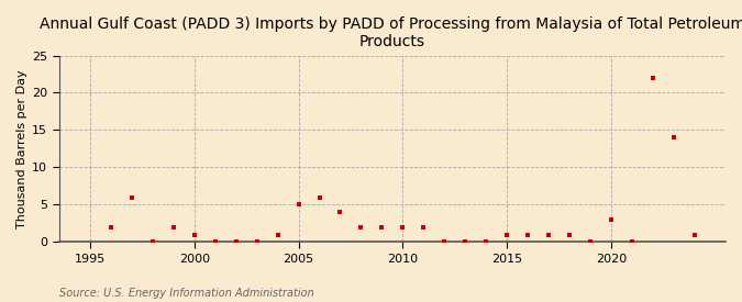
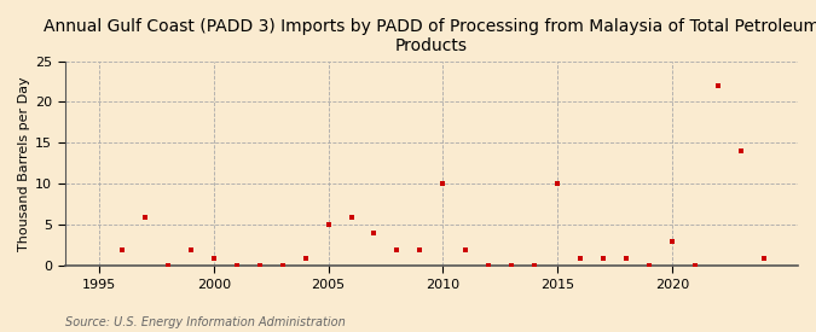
2010: 2 -> 10
2015: 1 -> 10
